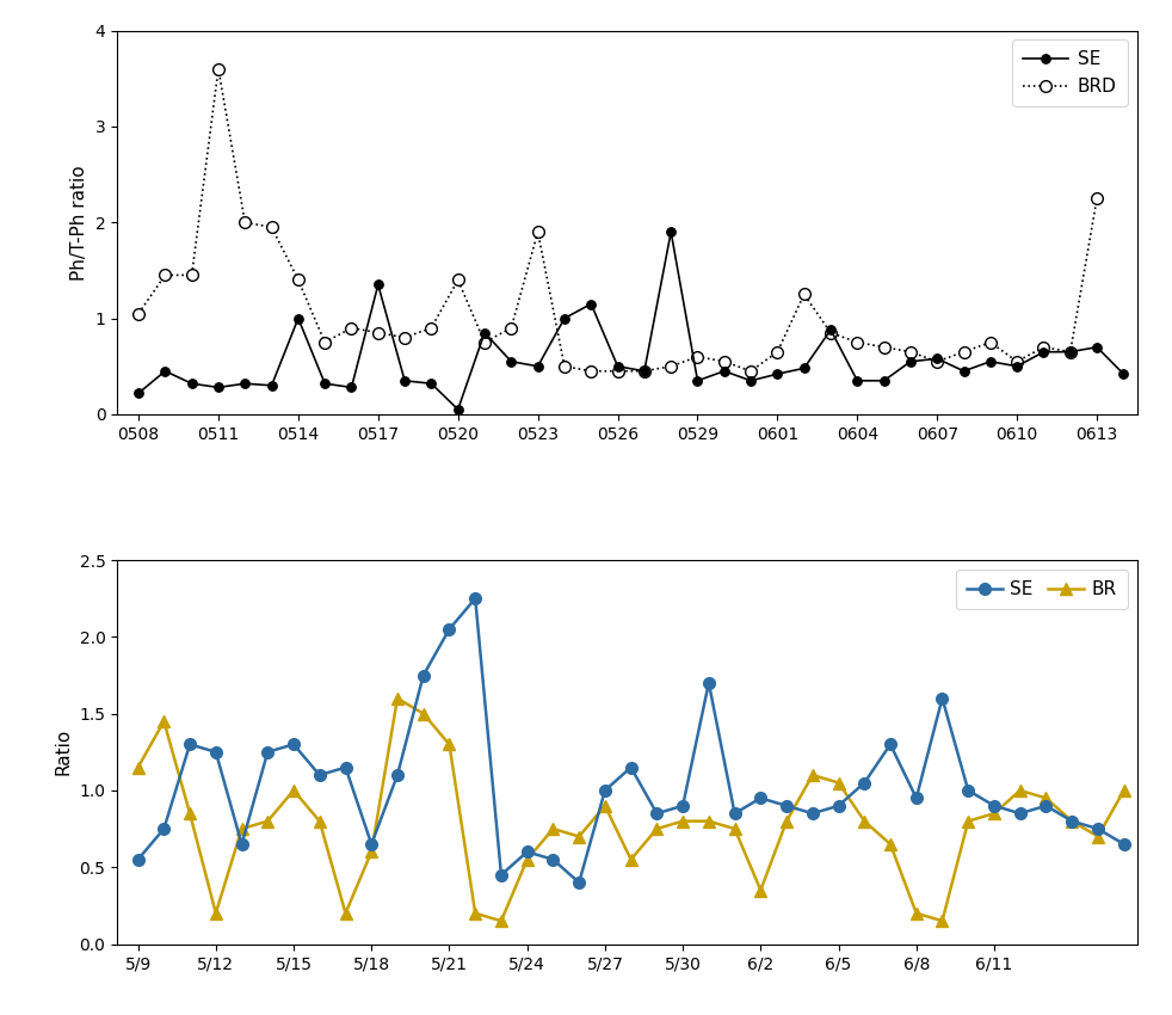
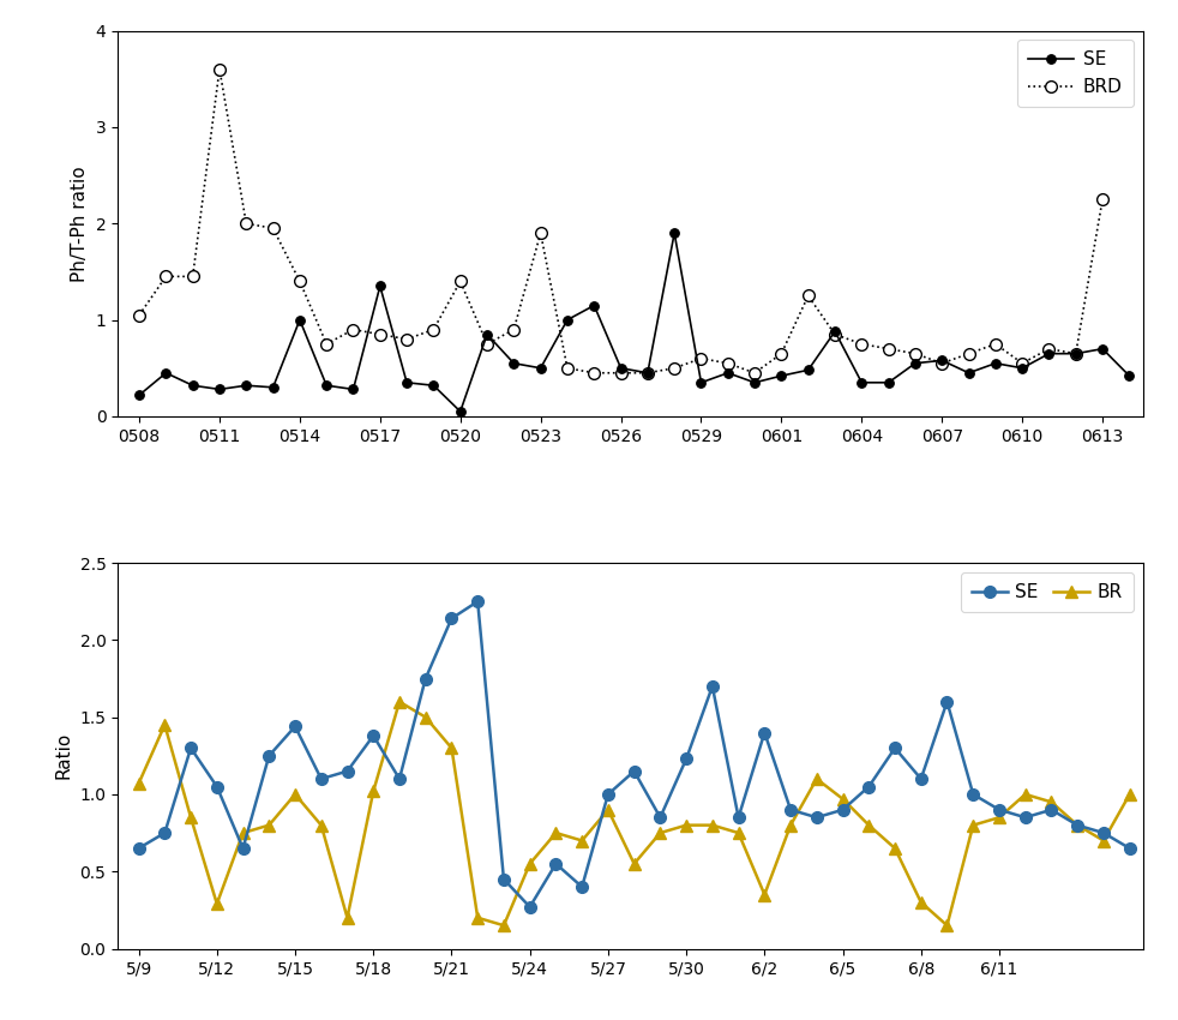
SE/5/9: 0.55 -> 0.65
BR/5/9: 1.15 -> 1.07
SE/5/12: 1.25 -> 1.05
BR/5/12: 0.20 -> 0.29
SE/5/15: 1.30 -> 1.44
SE/5/18: 0.65 -> 1.38
BR/5/18: 0.60 -> 1.02
SE/5/21: 2.05 -> 2.14
SE/5/24: 0.60 -> 0.27
SE/5/30: 0.90 -> 1.23
SE/6/2: 0.95 -> 1.40
BR/6/5: 1.05 -> 0.97
SE/6/8: 0.95 -> 1.10
BR/6/8: 0.20 -> 0.30
